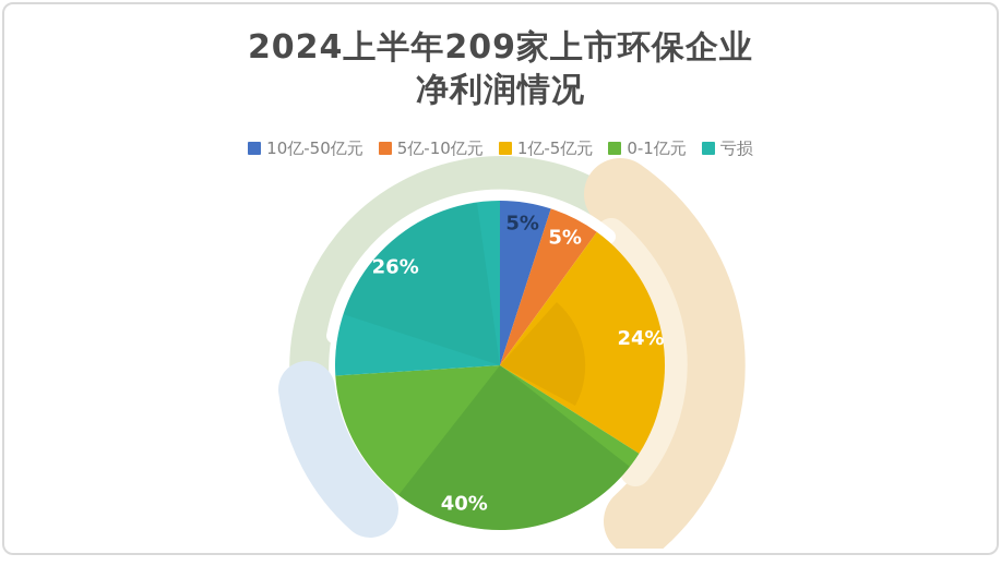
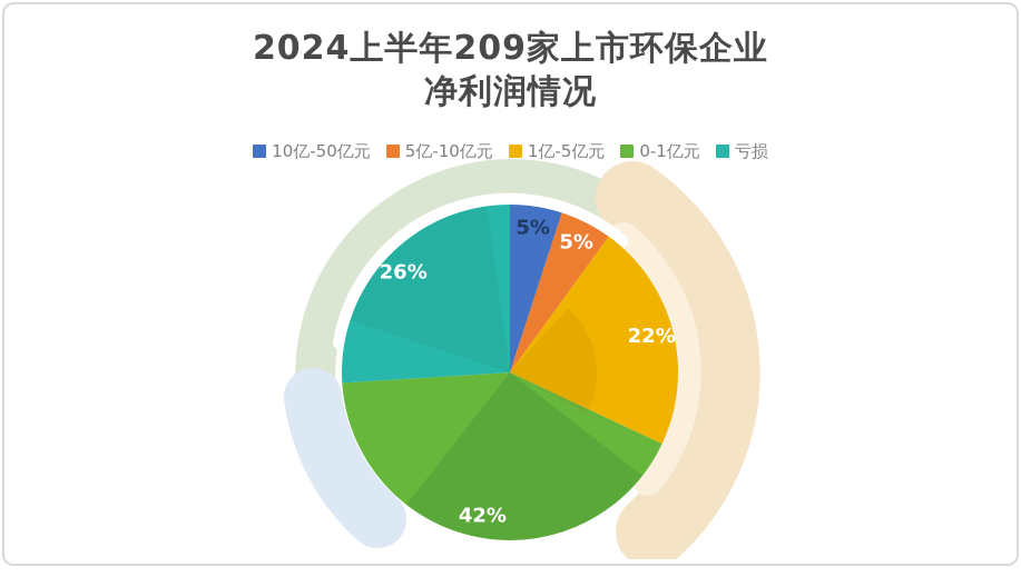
1亿-5亿元: 24% -> 22%
0-1亿元: 40% -> 42%
